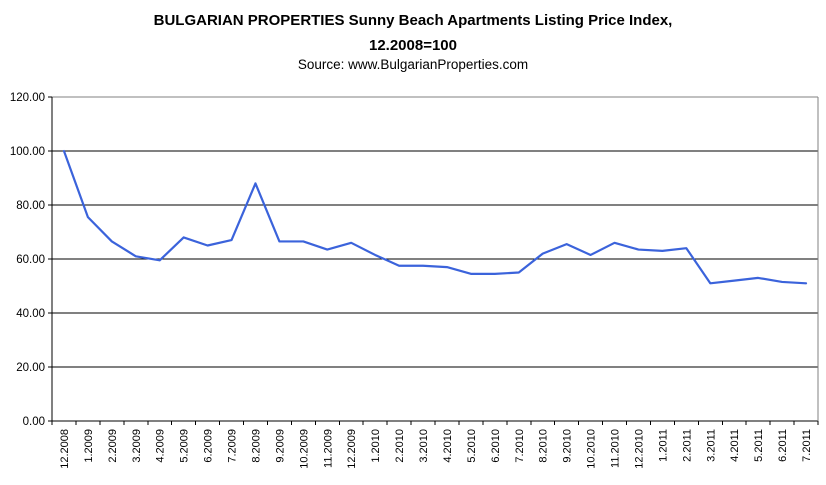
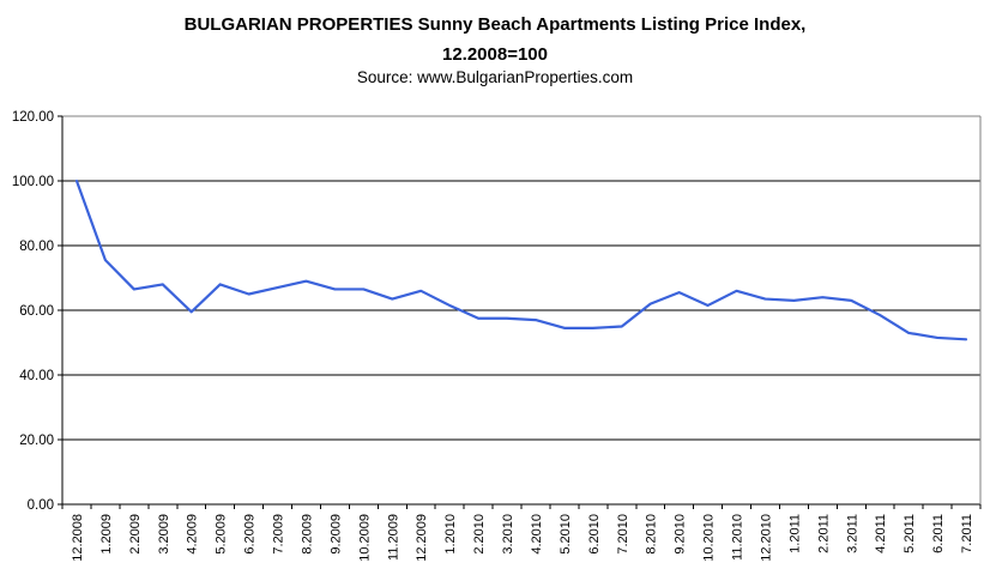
3.2009: 61 -> 68
8.2009: 88 -> 69
3.2011: 51 -> 63
4.2011: 52 -> 58
